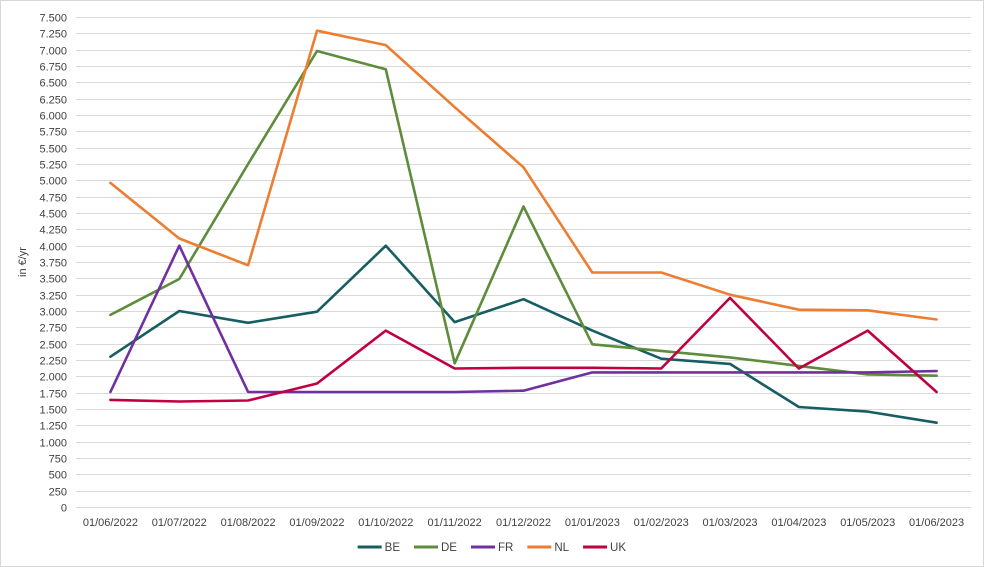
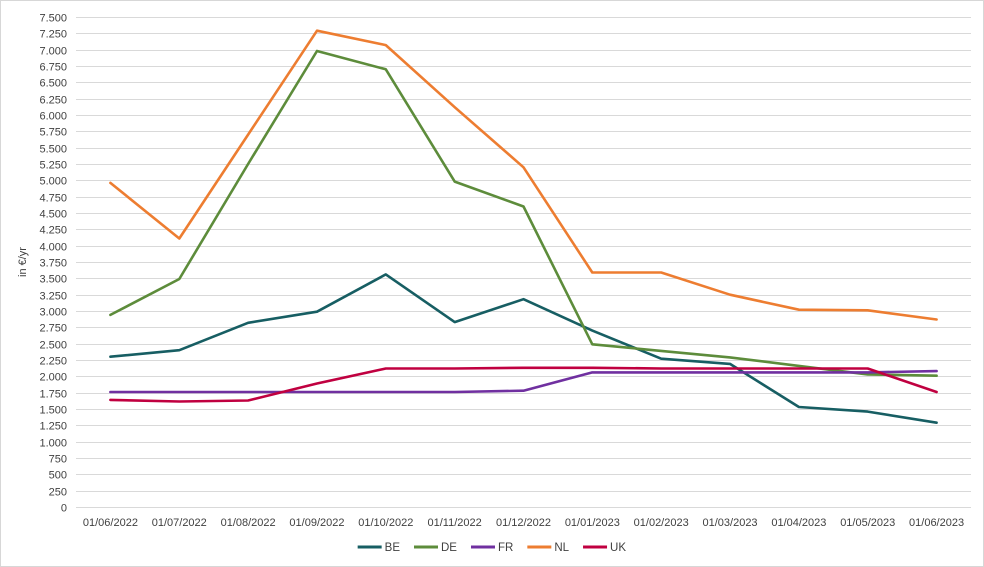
BE/01/07/2022: 3000 -> 2400
FR/01/07/2022: 4000 -> 1800
NL/01/08/2022: 3700 -> 5700
BE/01/10/2022: 4000 -> 3600
UK/01/10/2022: 2700 -> 2100
DE/01/11/2022: 2200 -> 5000
UK/01/03/2023: 3200 -> 2100
UK/01/05/2023: 2700 -> 2100
